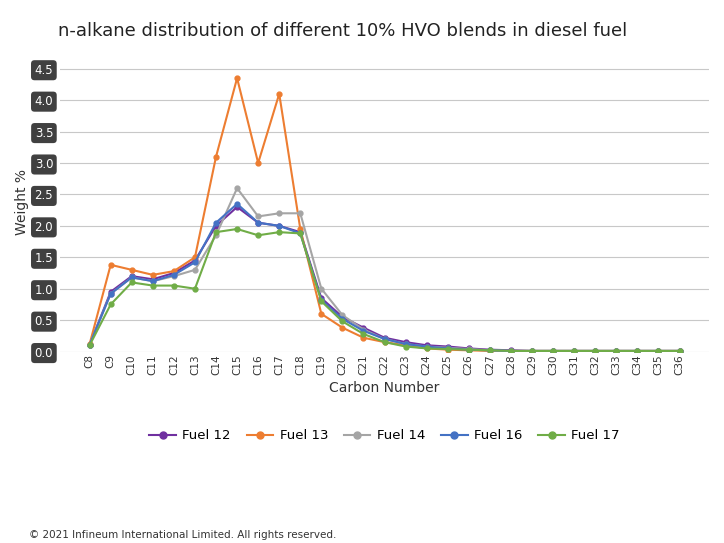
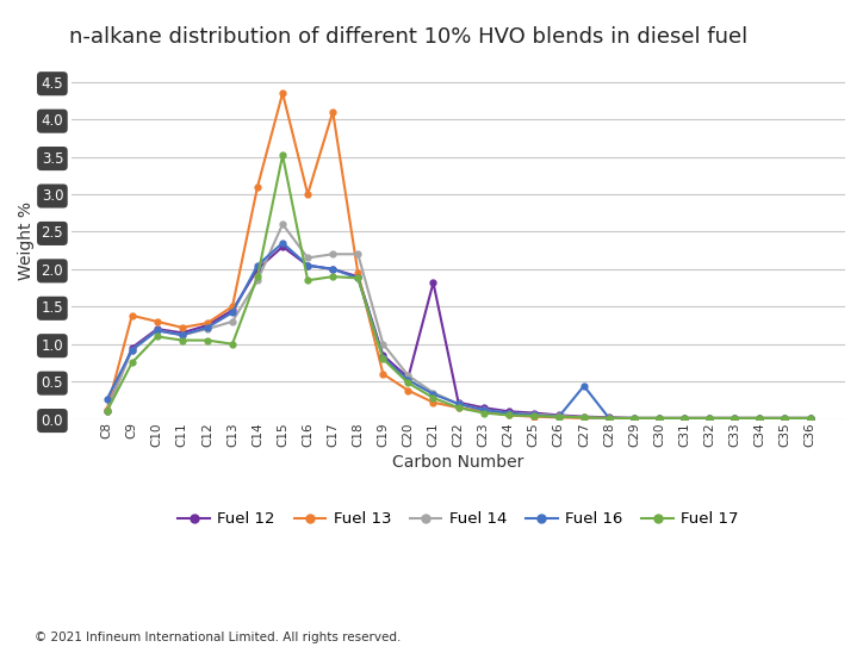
Fuel 16/C8: 0.11 -> 0.26
Fuel 17/C15: 1.95 -> 3.52
Fuel 12/C21: 0.38 -> 1.82
Fuel 16/C27: 0.02 -> 0.44
